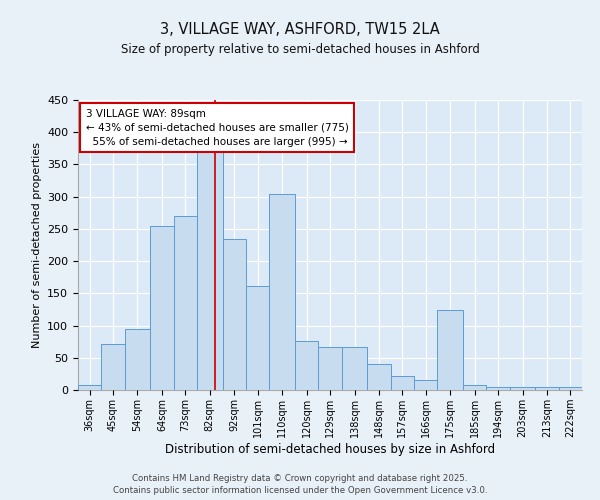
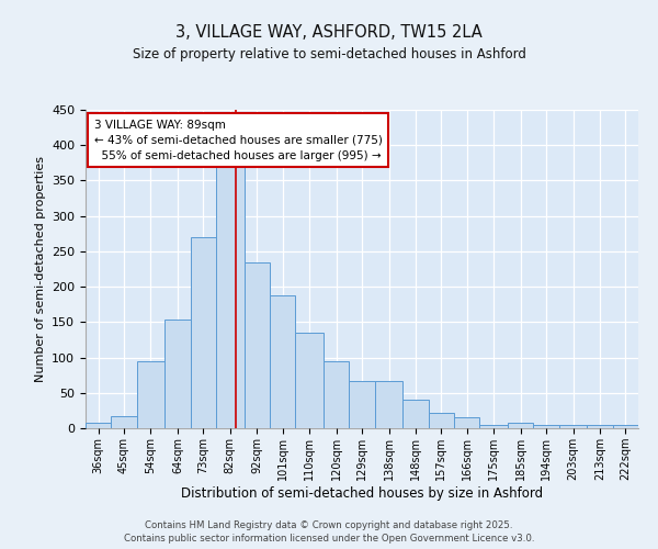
45sqm: 72 -> 17
64sqm: 254 -> 153
101sqm: 162 -> 187
110sqm: 304 -> 135
120sqm: 76 -> 95
175sqm: 124 -> 5
